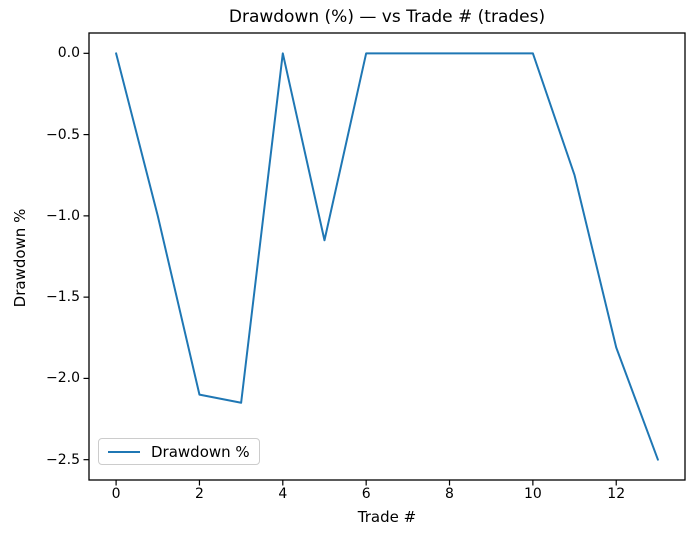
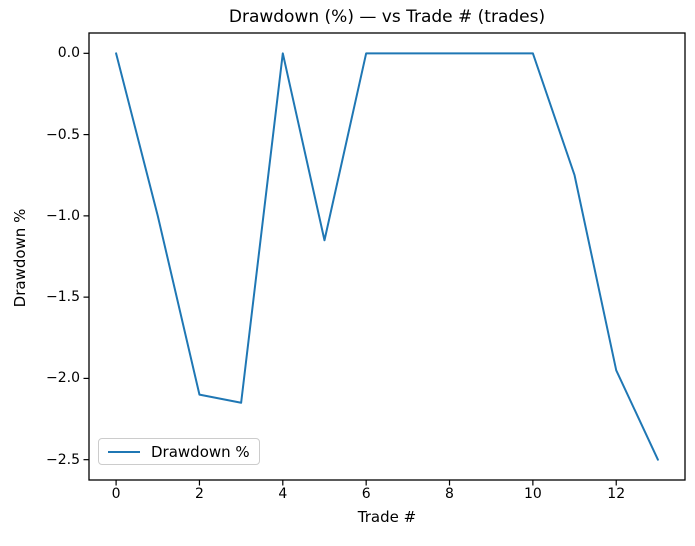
12: -1.81 -> -1.95
